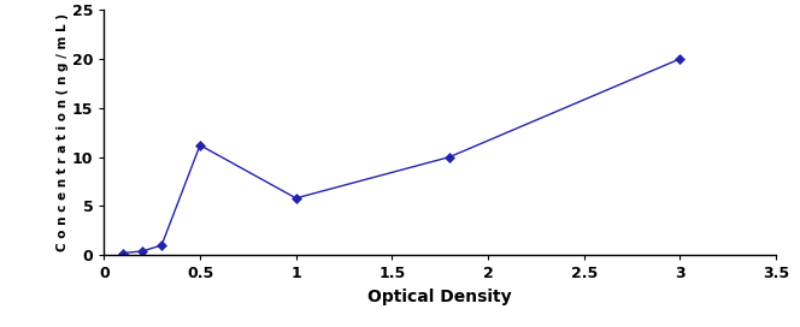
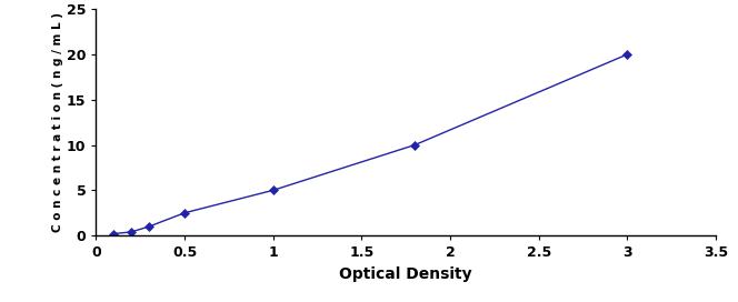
0.5: 11.2 -> 2.5
1: 5.8 -> 5.0
